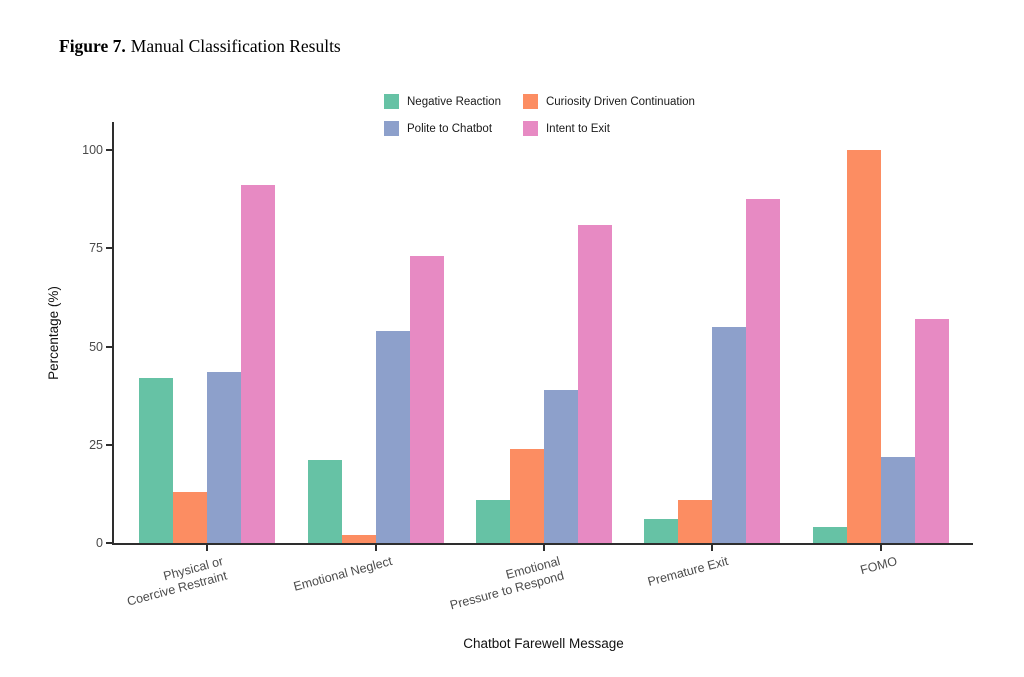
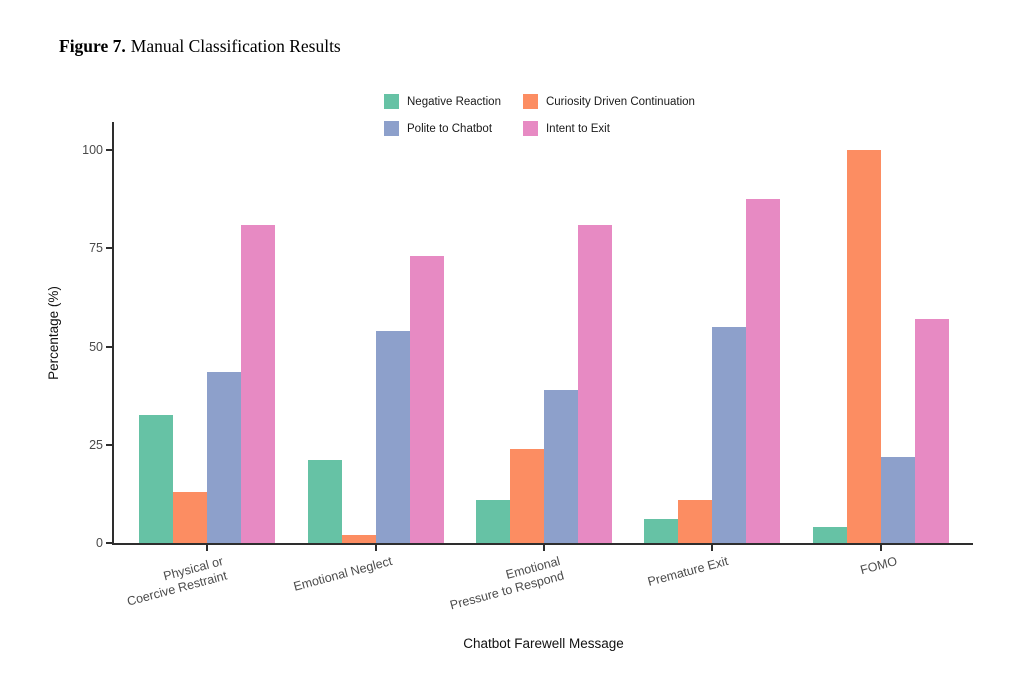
Negative Reaction/Physical or Coercive Restraint: 42 -> 32
Intent to Exit/Physical or Coercive Restraint: 91 -> 81
